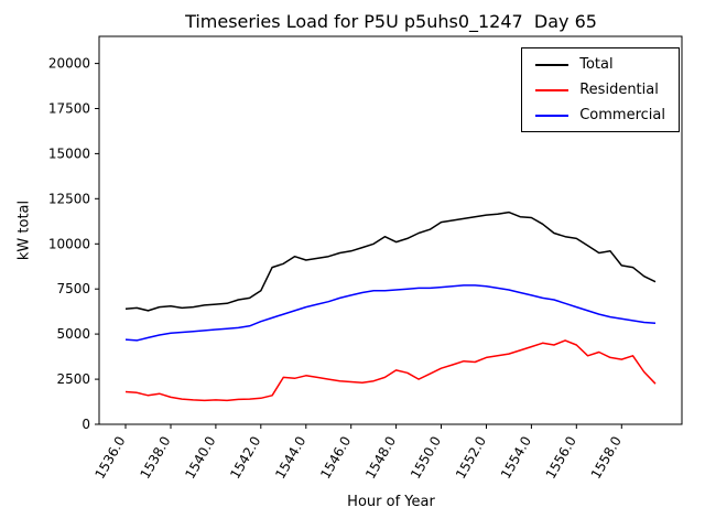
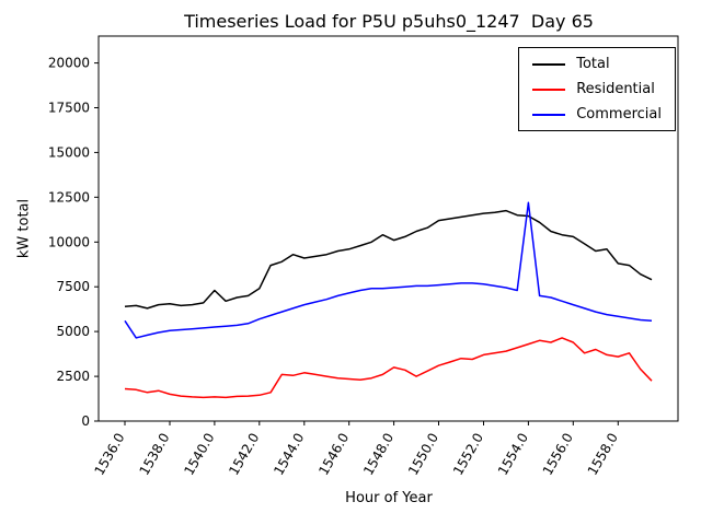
Commercial/1536.0: 4700 -> 5600
Total/1540.0: 6600 -> 7300
Commercial/1554.0: 7200 -> 12200
